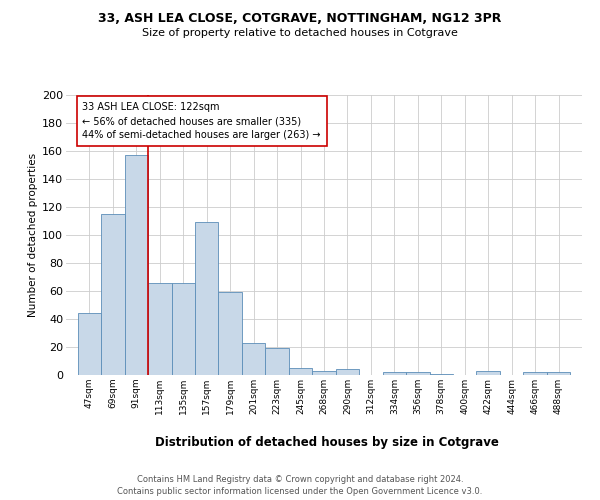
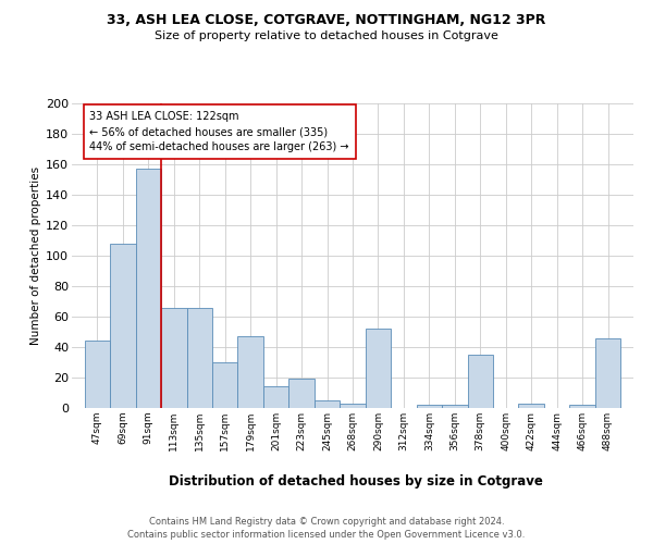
69sqm: 115 -> 108
157sqm: 109 -> 30
179sqm: 59 -> 47
201sqm: 23 -> 14
290sqm: 4 -> 52
378sqm: 1 -> 35
488sqm: 2 -> 46
